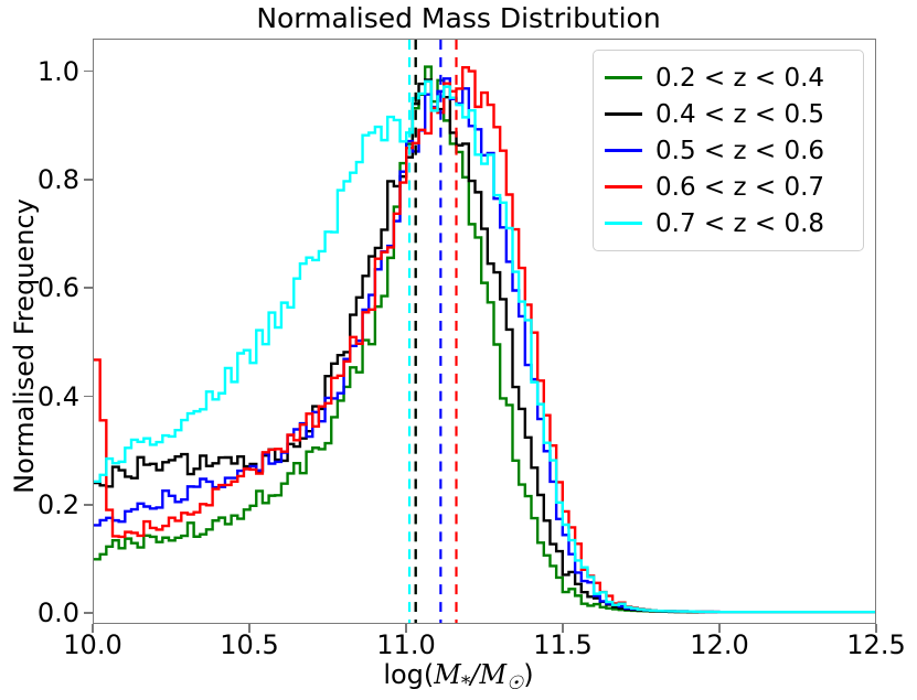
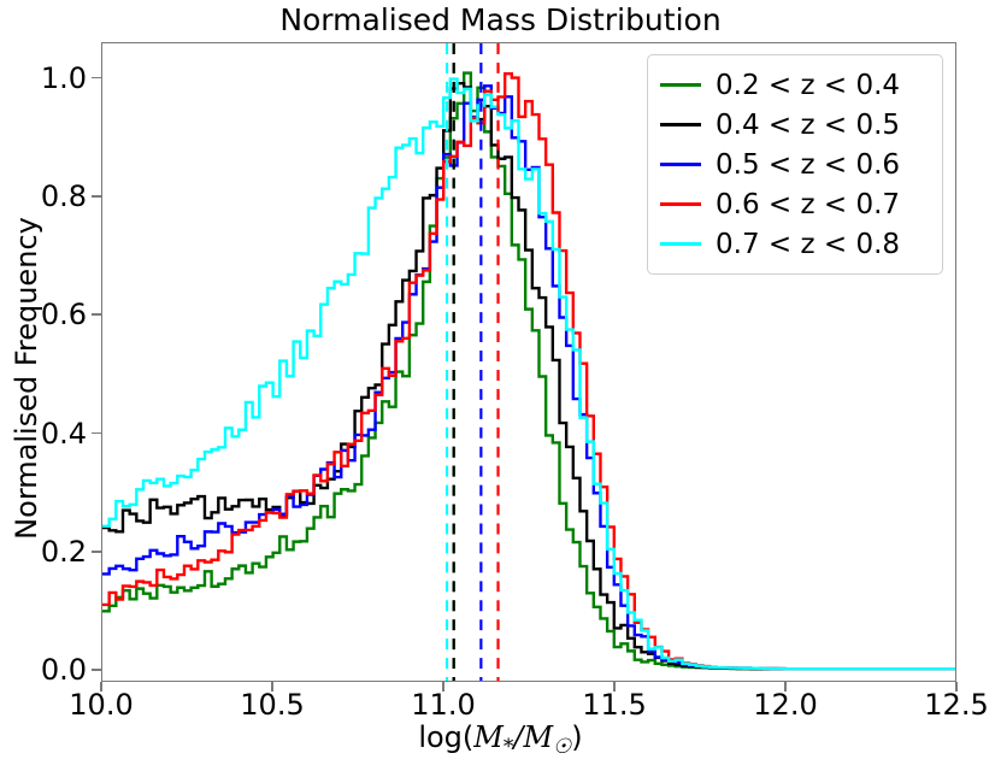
0.6 < z < 0.7/10.0: 0.48 -> 0.12
0.4 < z < 0.5/11.0: 0.86 -> 0.93
0.7 < z < 0.8/11.0: 0.88 -> 0.96
